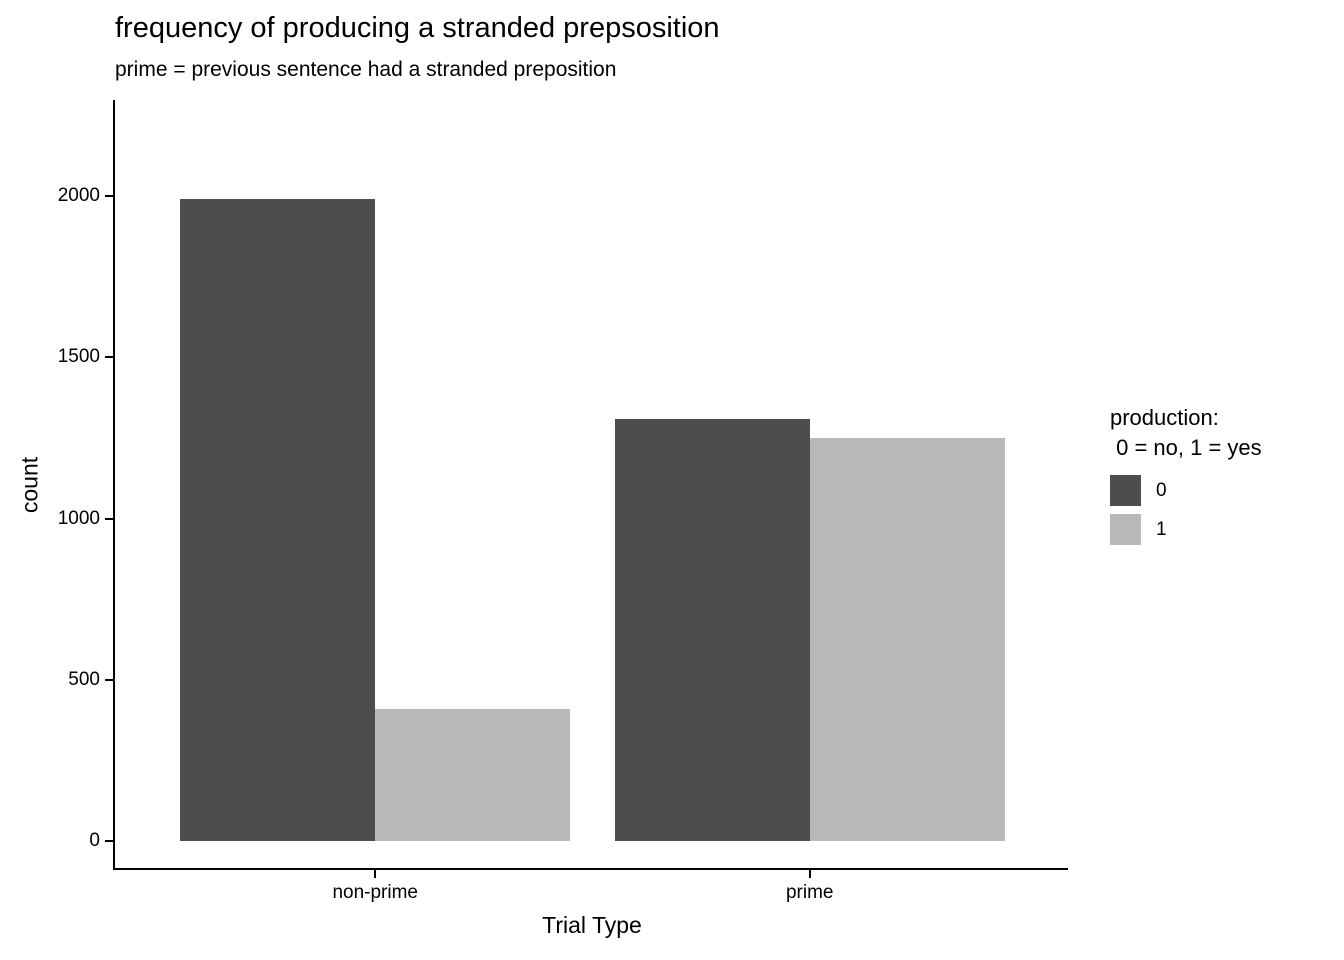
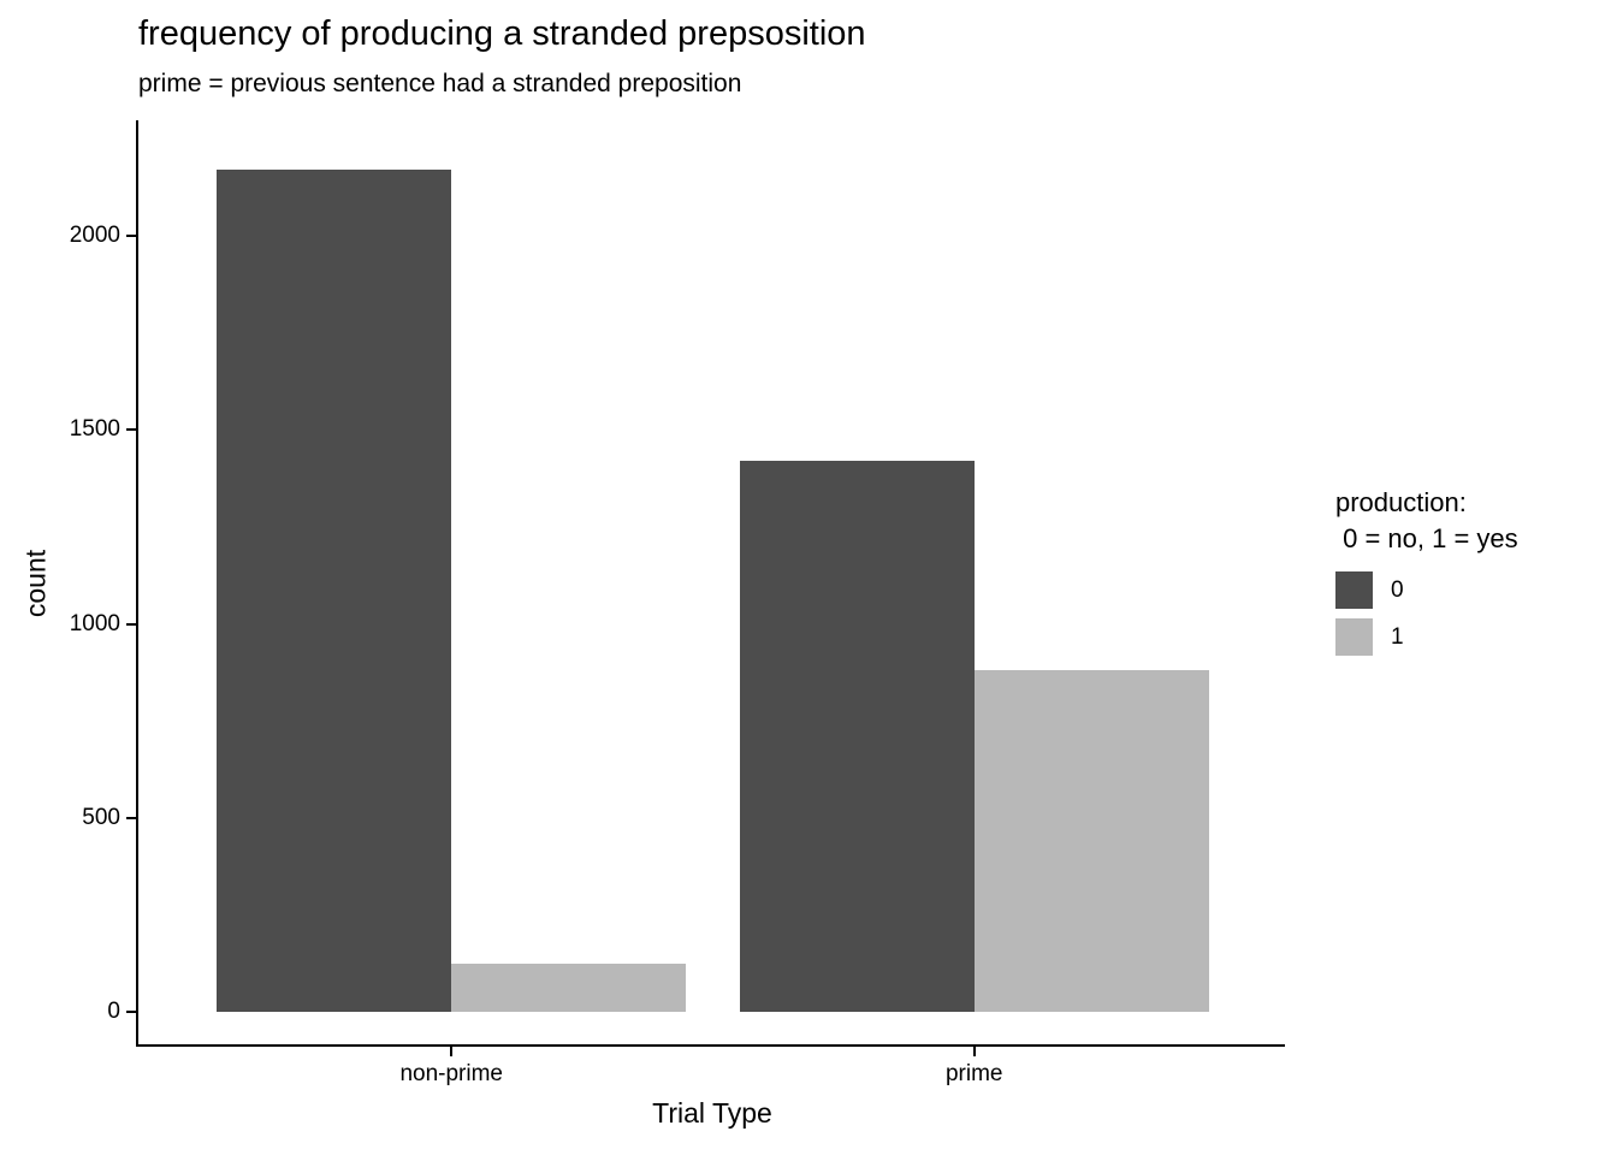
0/non-prime: 1990 -> 2170
1/non-prime: 410 -> 120
0/prime: 1310 -> 1420
1/prime: 1250 -> 880
